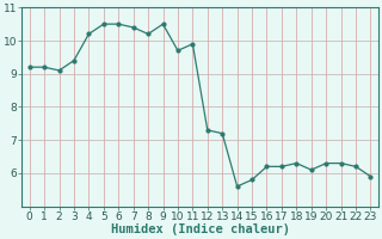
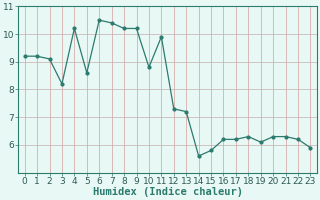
3: 9.4 -> 8.2
5: 10.5 -> 8.6
9: 10.5 -> 10.2
10: 9.7 -> 8.8
